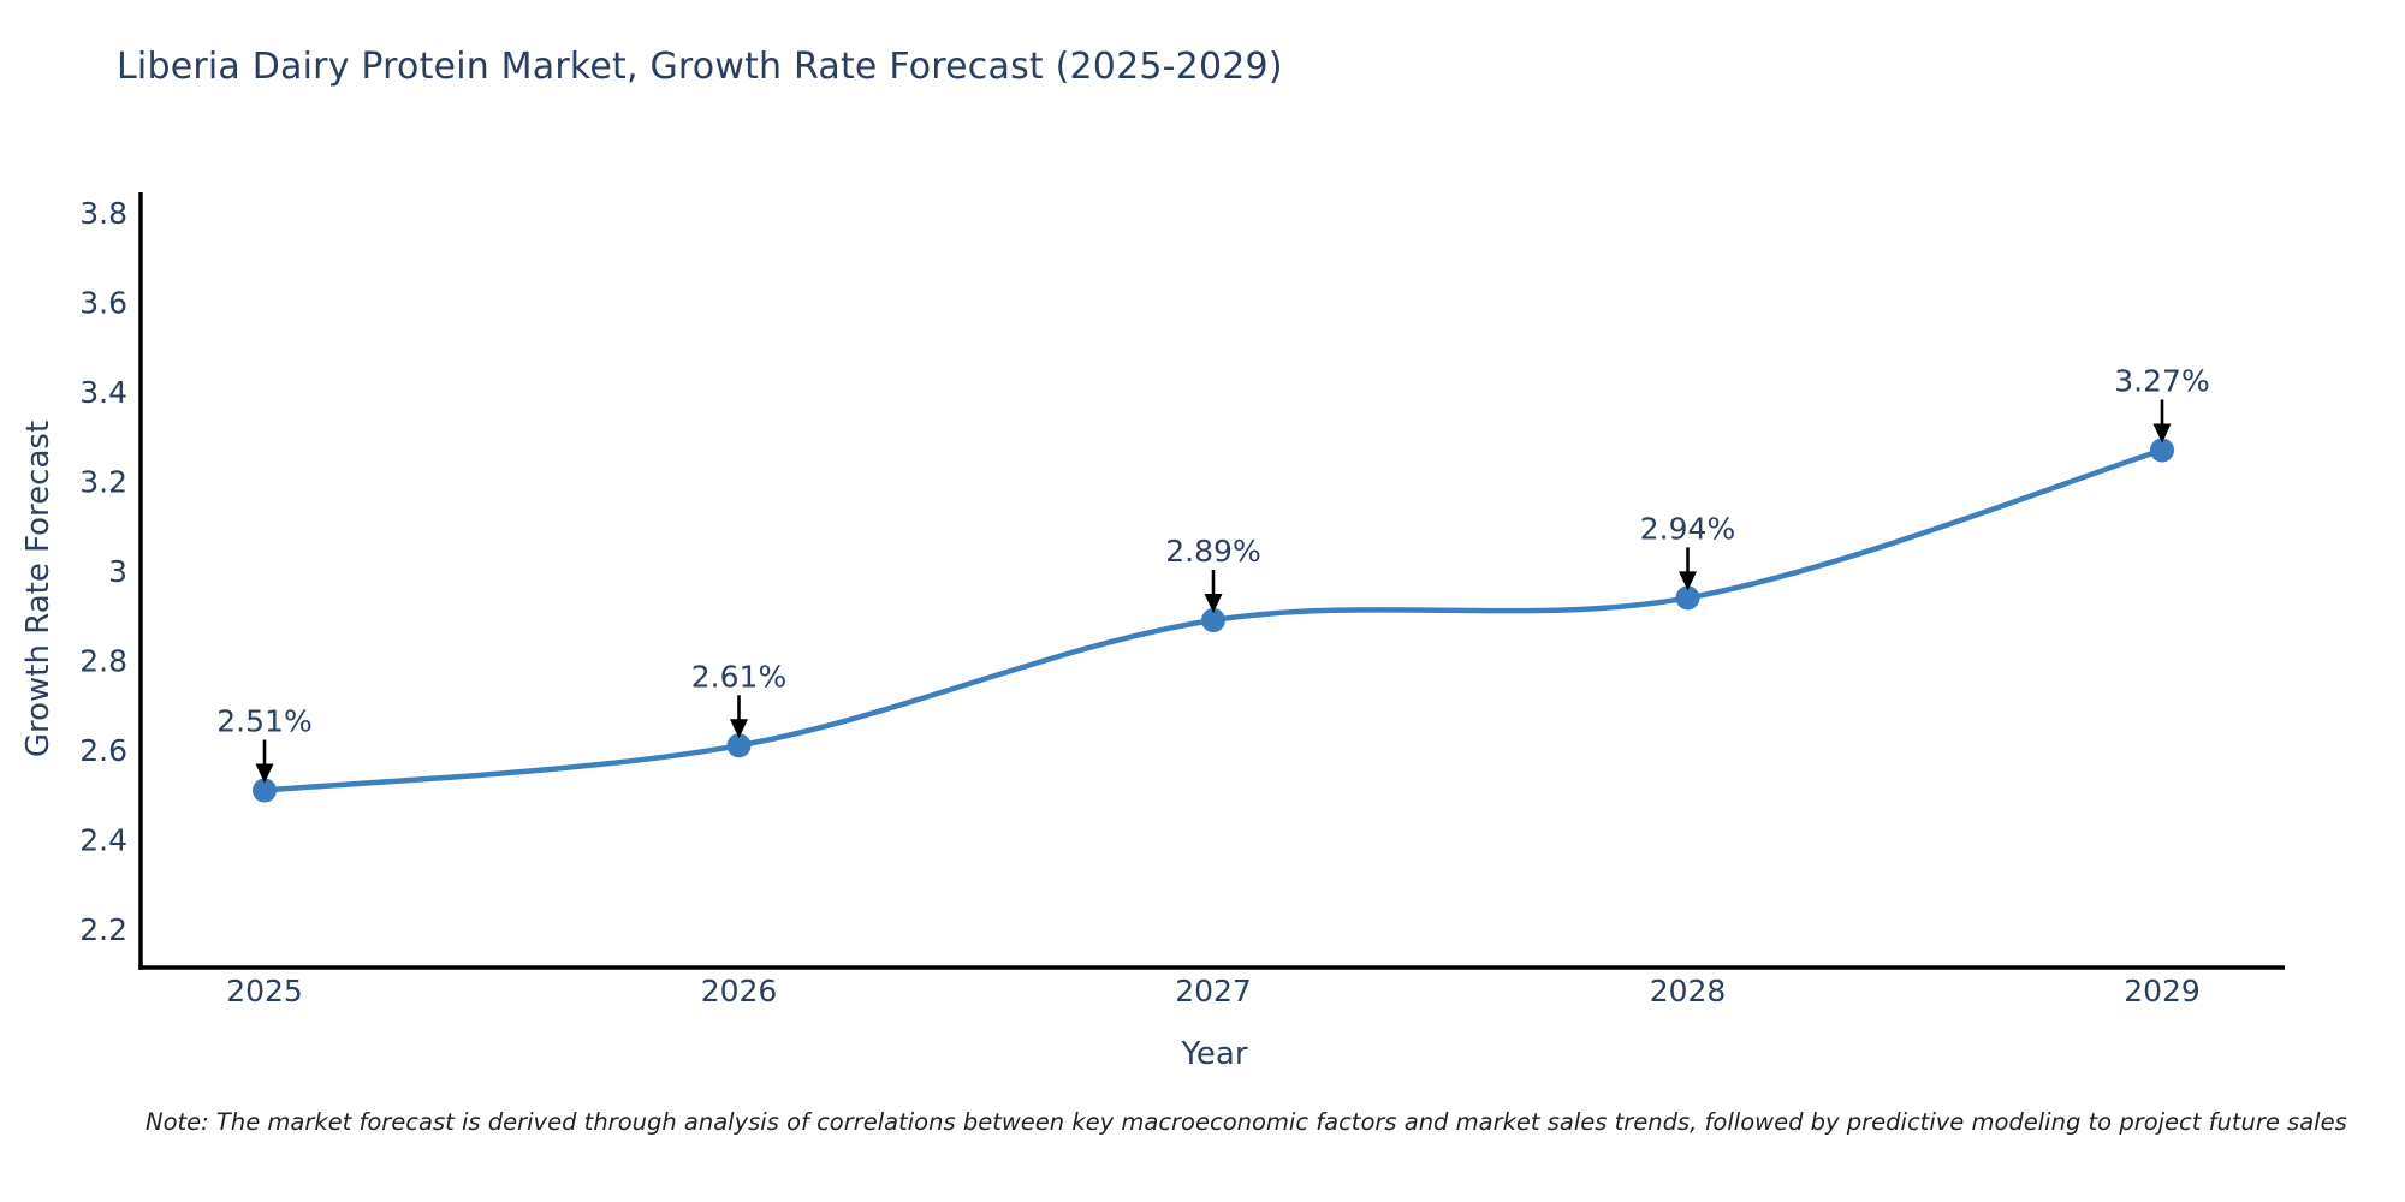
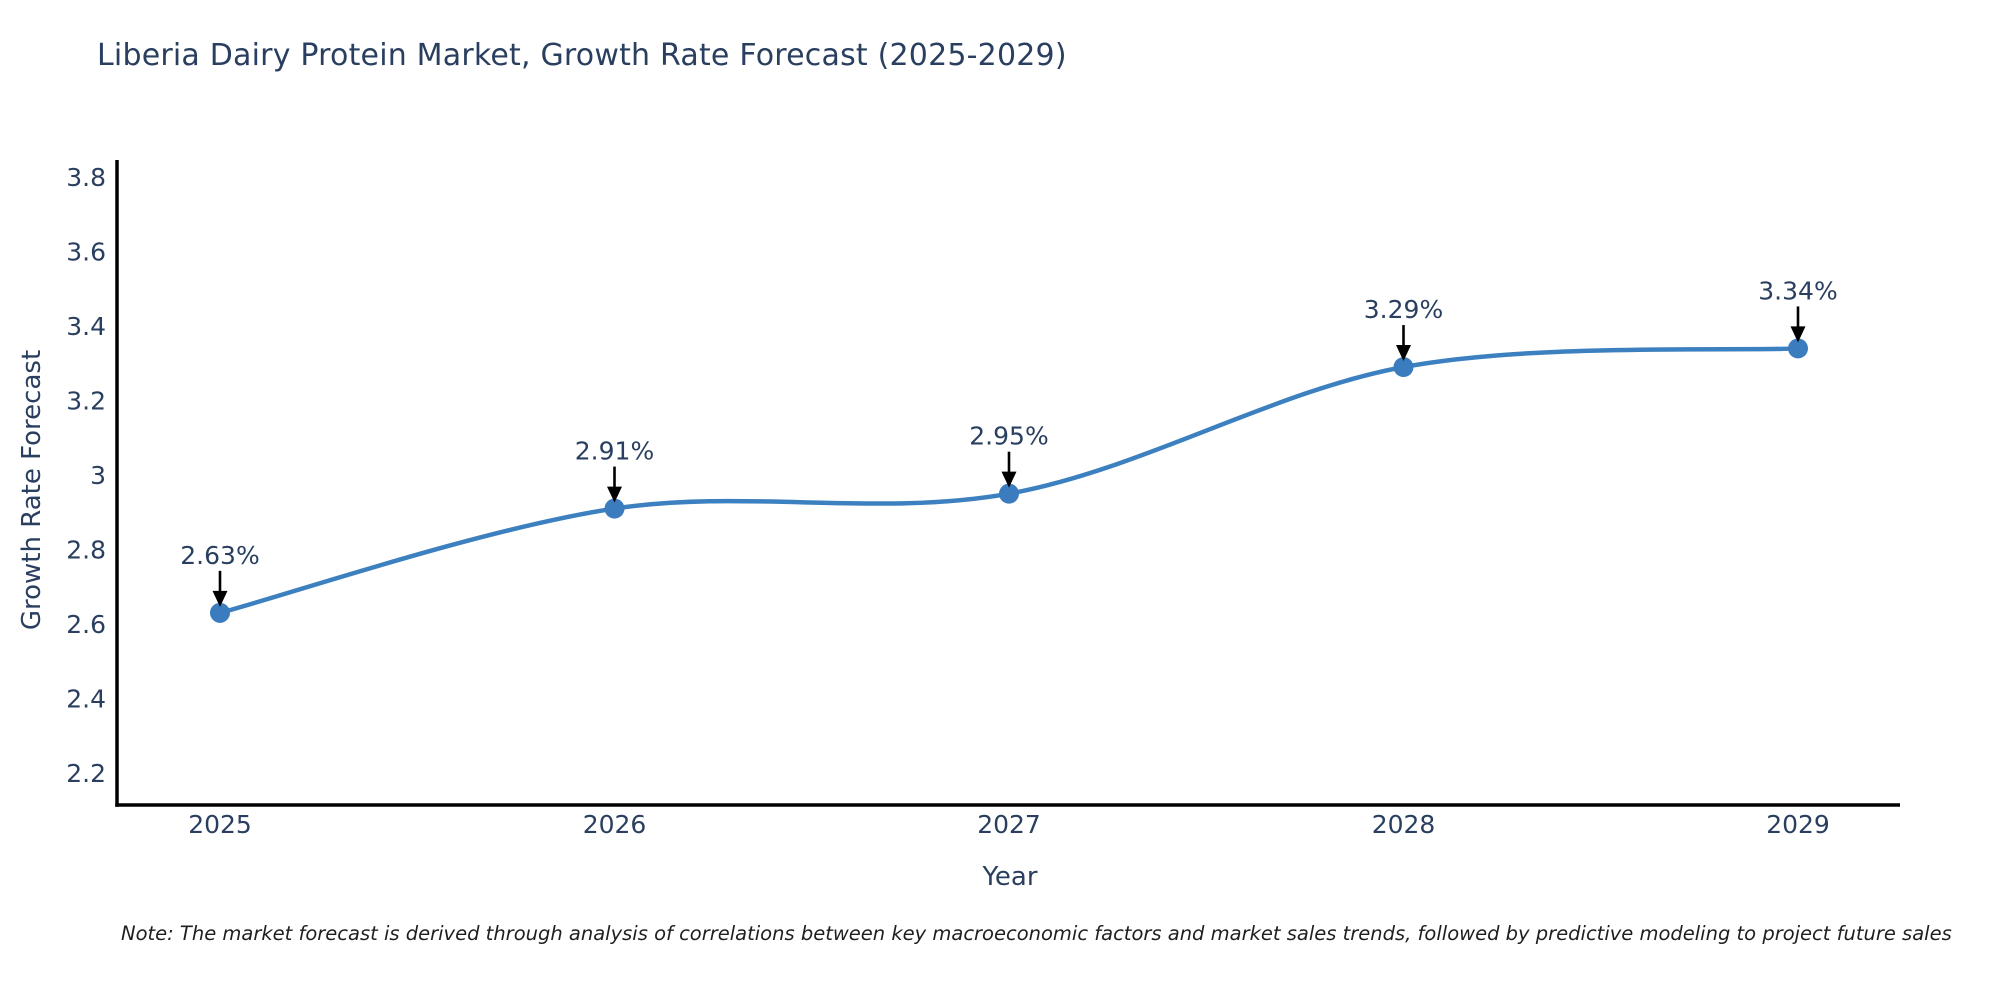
2025: 2.51% -> 2.63%
2026: 2.61% -> 2.91%
2027: 2.89% -> 2.95%
2028: 2.94% -> 3.29%
2029: 3.27% -> 3.34%
